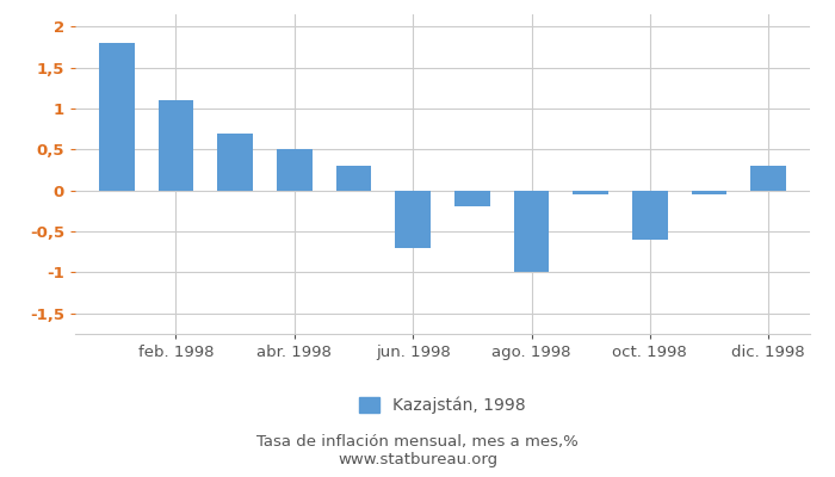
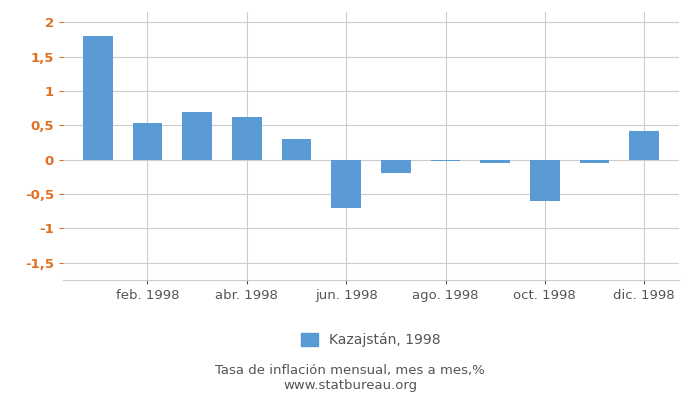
feb. 1998: 1,10 -> 0,54
abr. 1998: 0,50 -> 0,62
ago. 1998: -1,00 -> -0,02
dic. 1998: 0,30 -> 0,42
